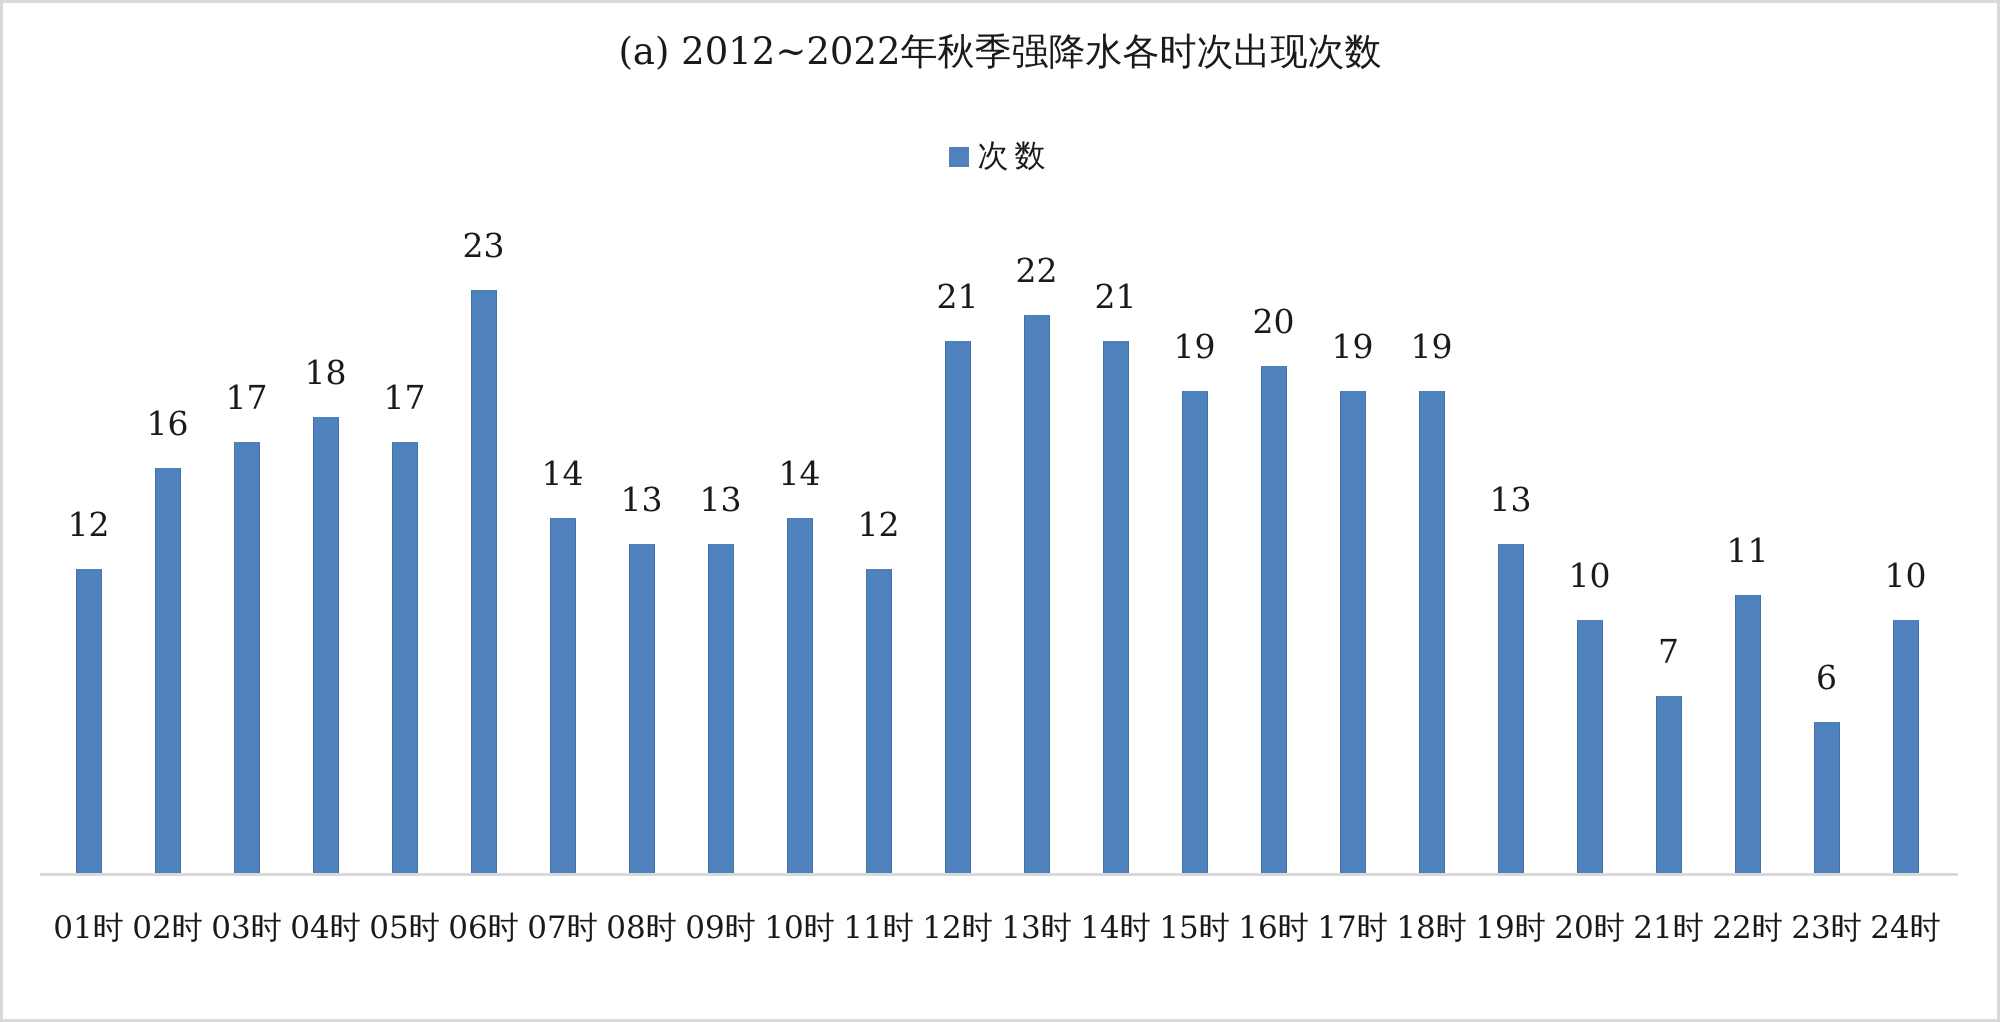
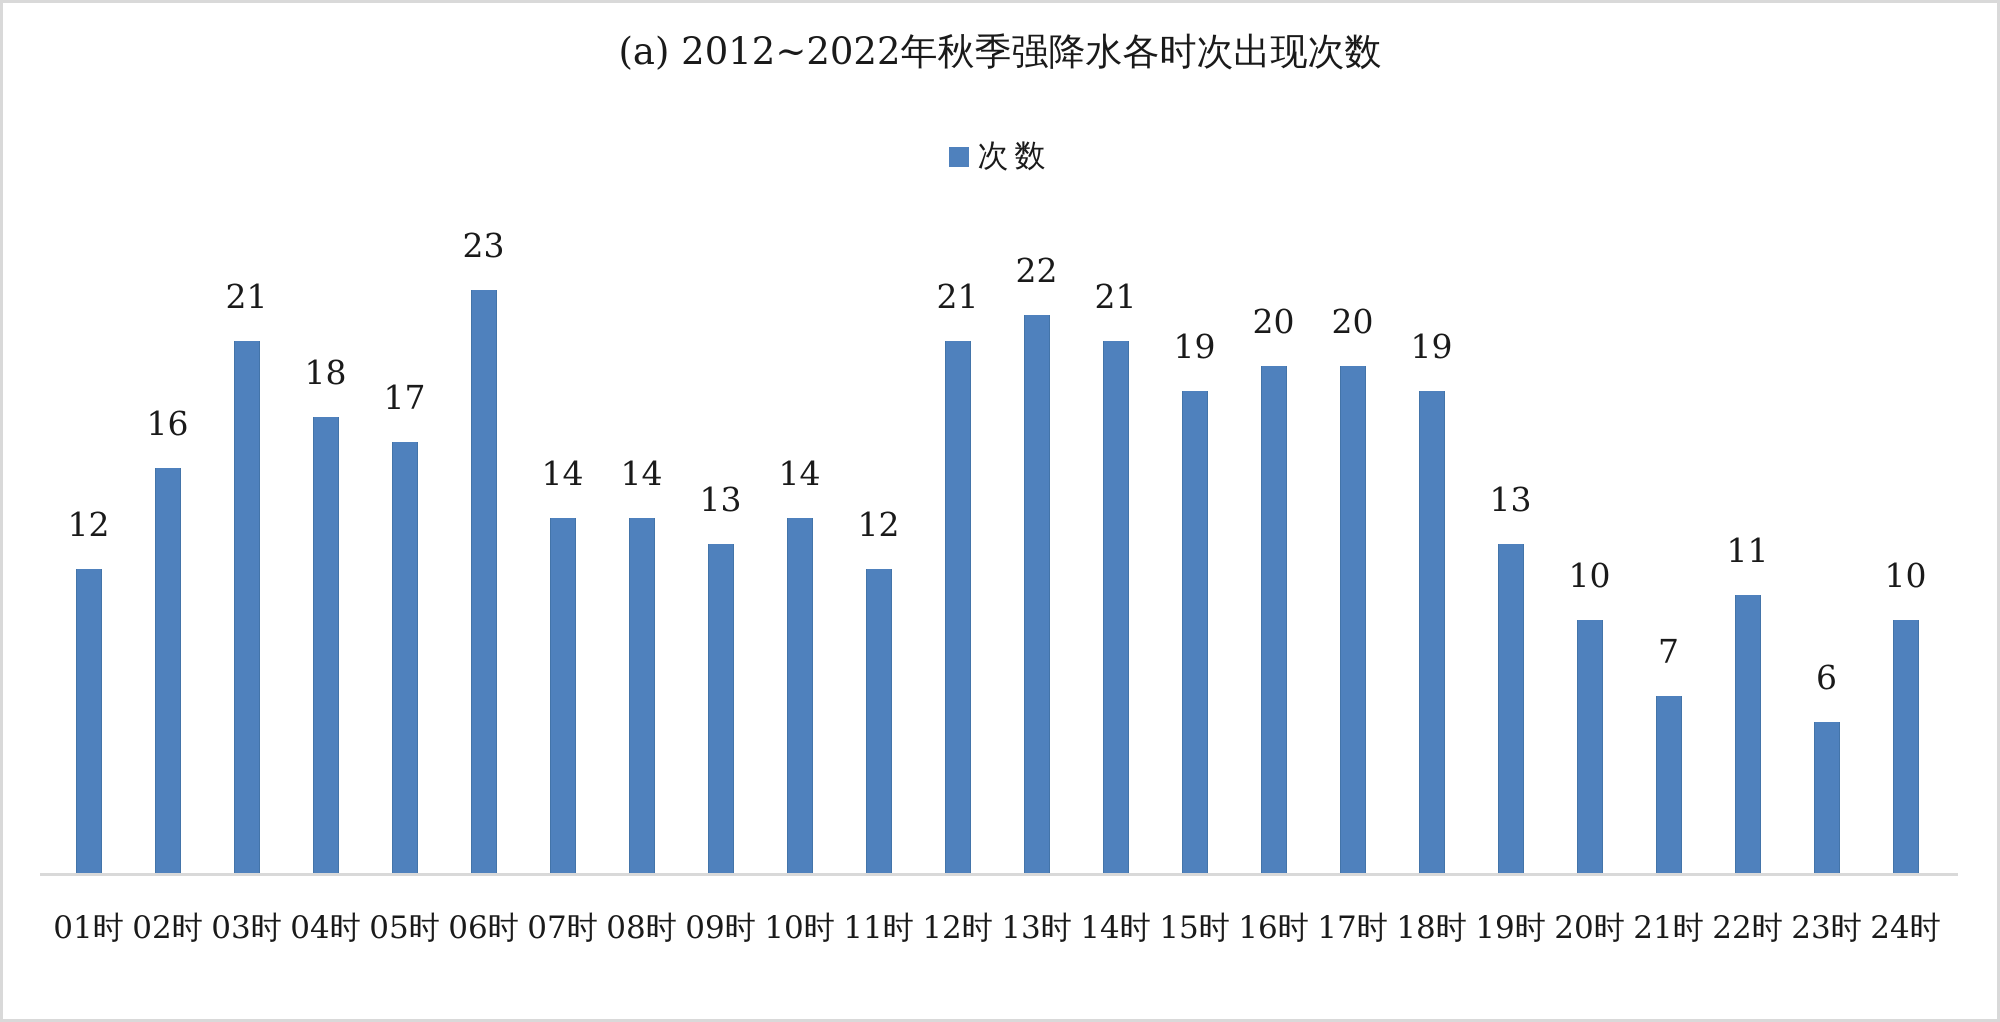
03时: 17 -> 21
08时: 13 -> 14
17时: 19 -> 20
